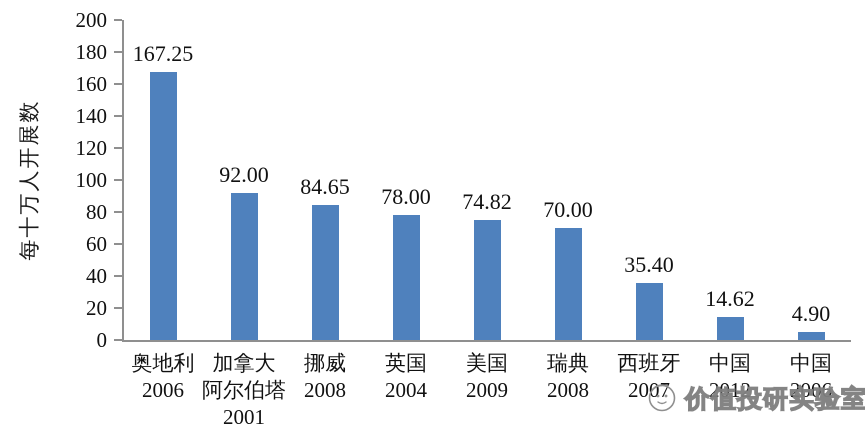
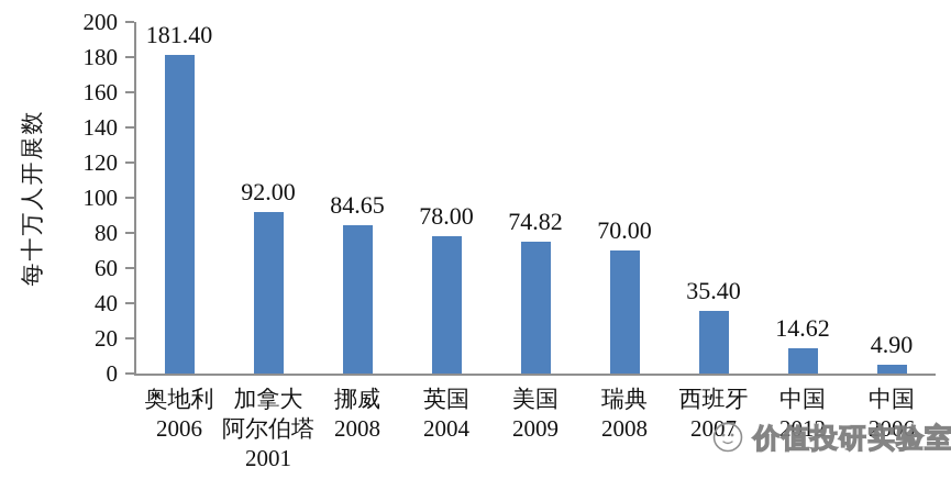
奥地利 2006: 167.25 -> 181.40
